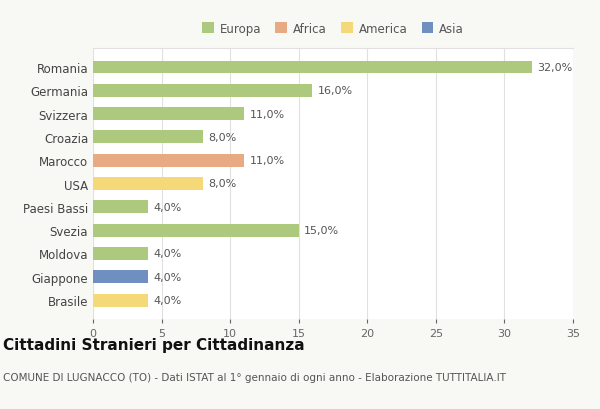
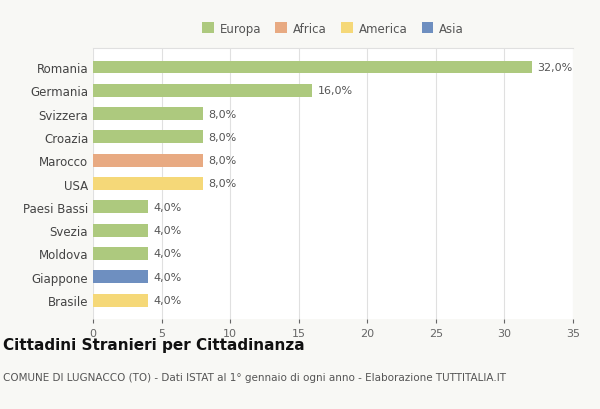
Svizzera: 11,0% -> 8,0%
Marocco: 11,0% -> 8,0%
Svezia: 15,0% -> 4,0%
